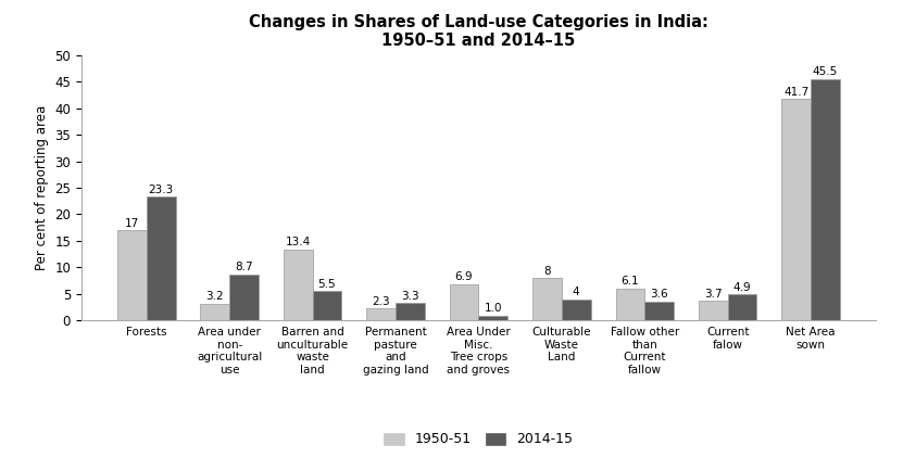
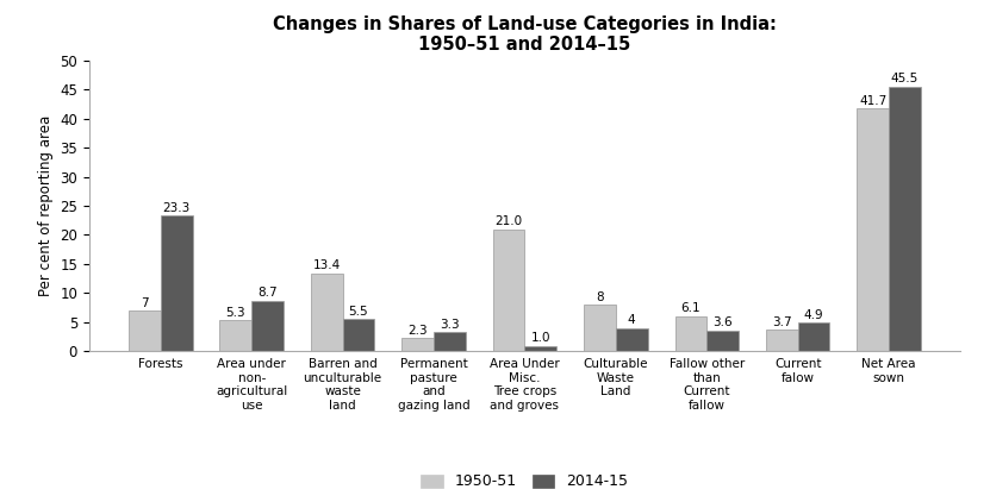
1950-51/Forests: 17 -> 7
1950-51/Area under non- agricultural use: 3.2 -> 5.3
1950-51/Area Under Misc. Tree crops and groves: 6.9 -> 21.0
